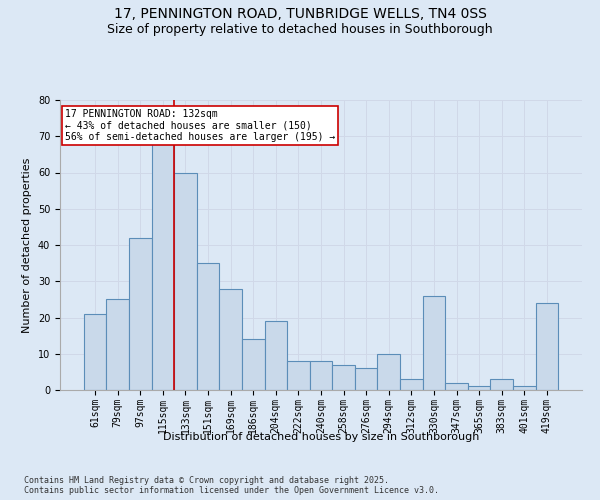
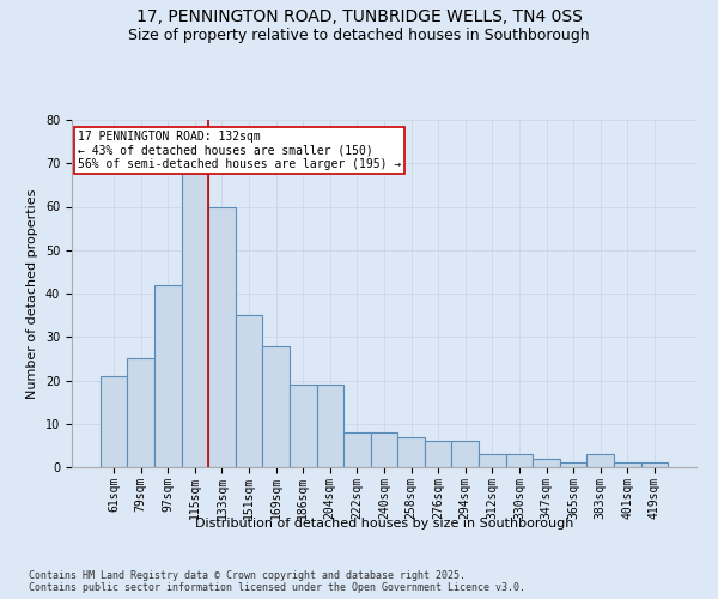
186sqm: 14 -> 19
294sqm: 10 -> 6
330sqm: 26 -> 3
419sqm: 24 -> 1
